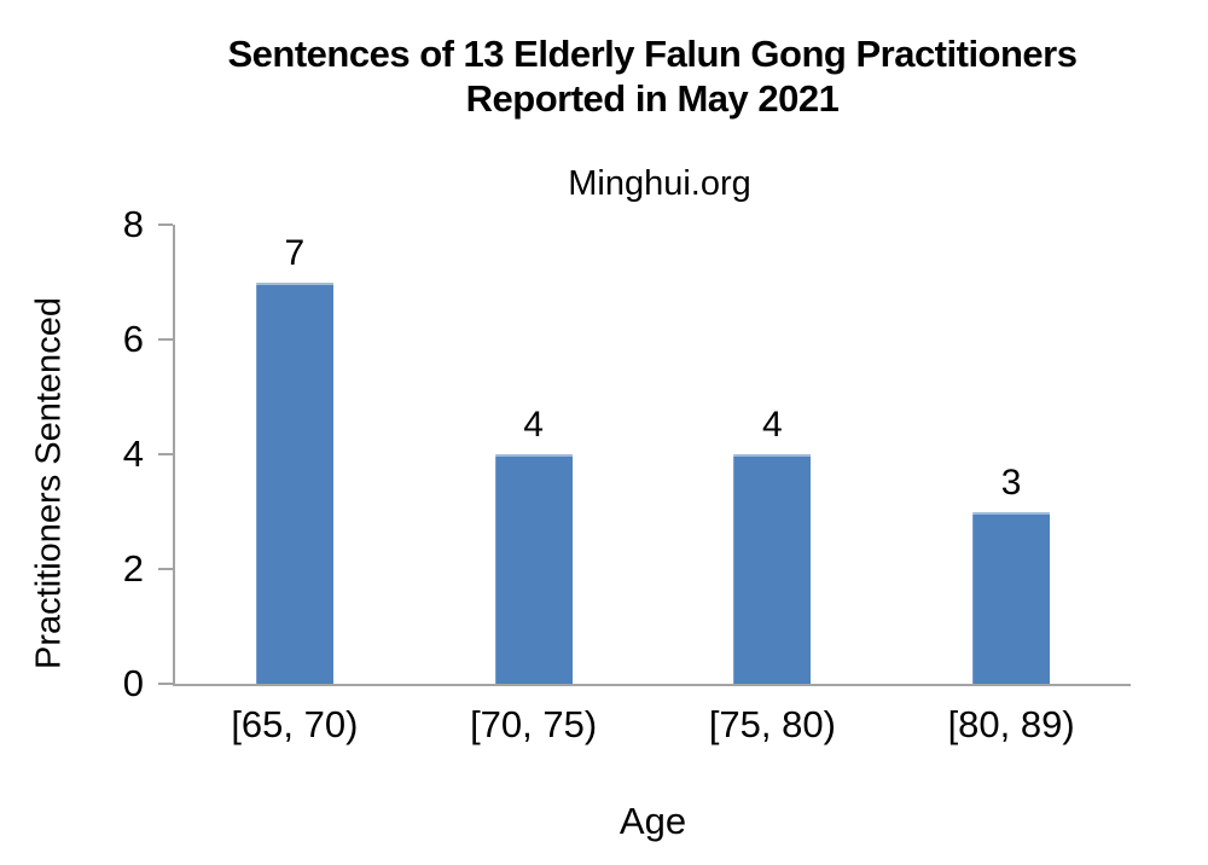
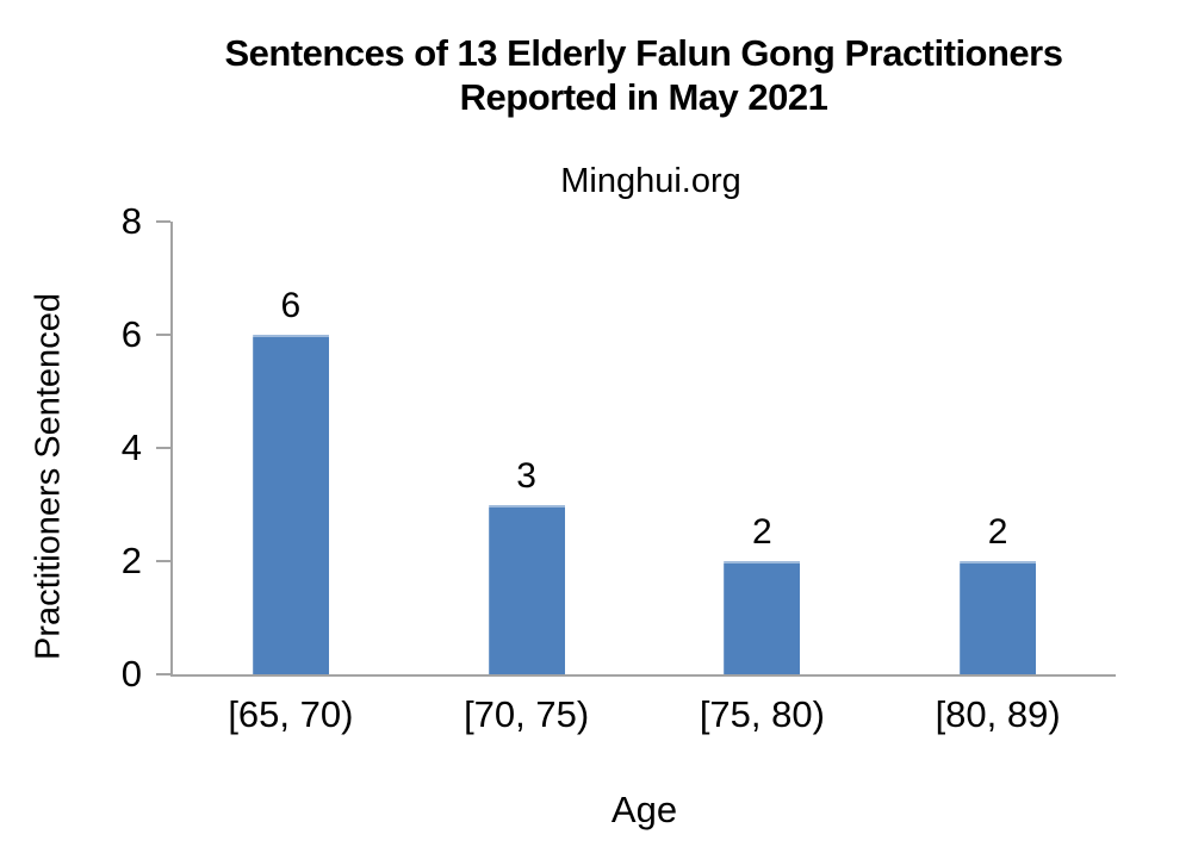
[65, 70): 7 -> 6
[70, 75): 4 -> 3
[75, 80): 4 -> 2
[80, 89): 3 -> 2
